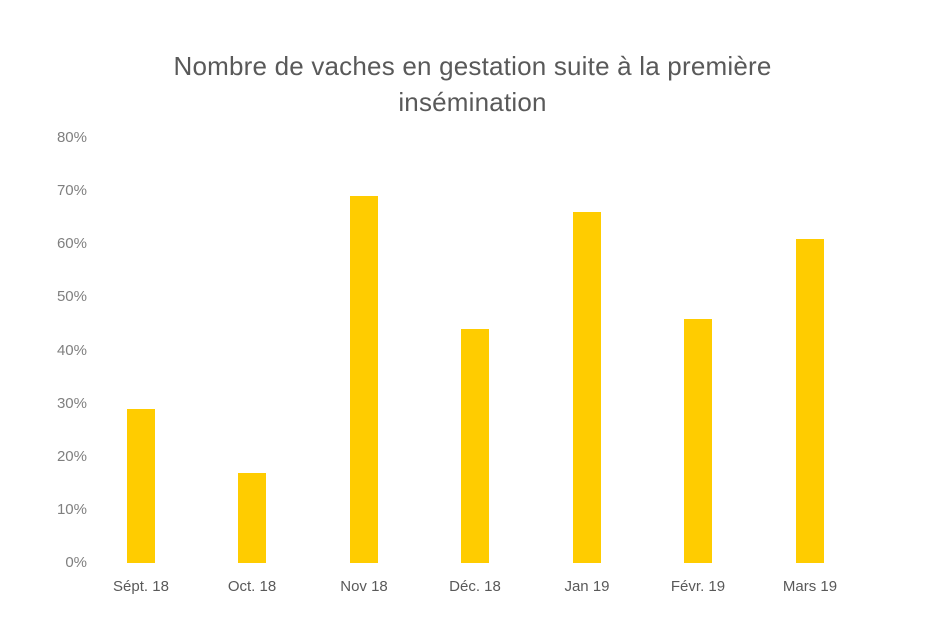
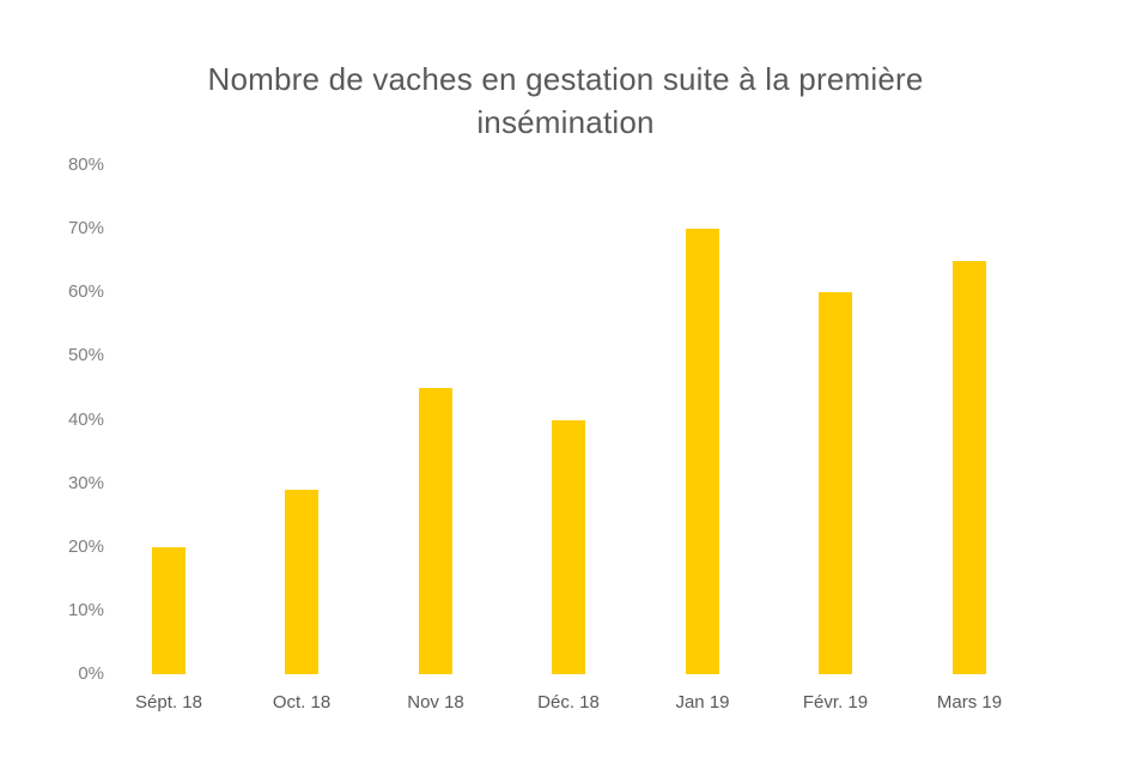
Sépt. 18: 29% -> 20%
Oct. 18: 17% -> 29%
Nov 18: 69% -> 45%
Déc. 18: 44% -> 40%
Jan 19: 66% -> 70%
Févr. 19: 46% -> 60%
Mars 19: 61% -> 65%
